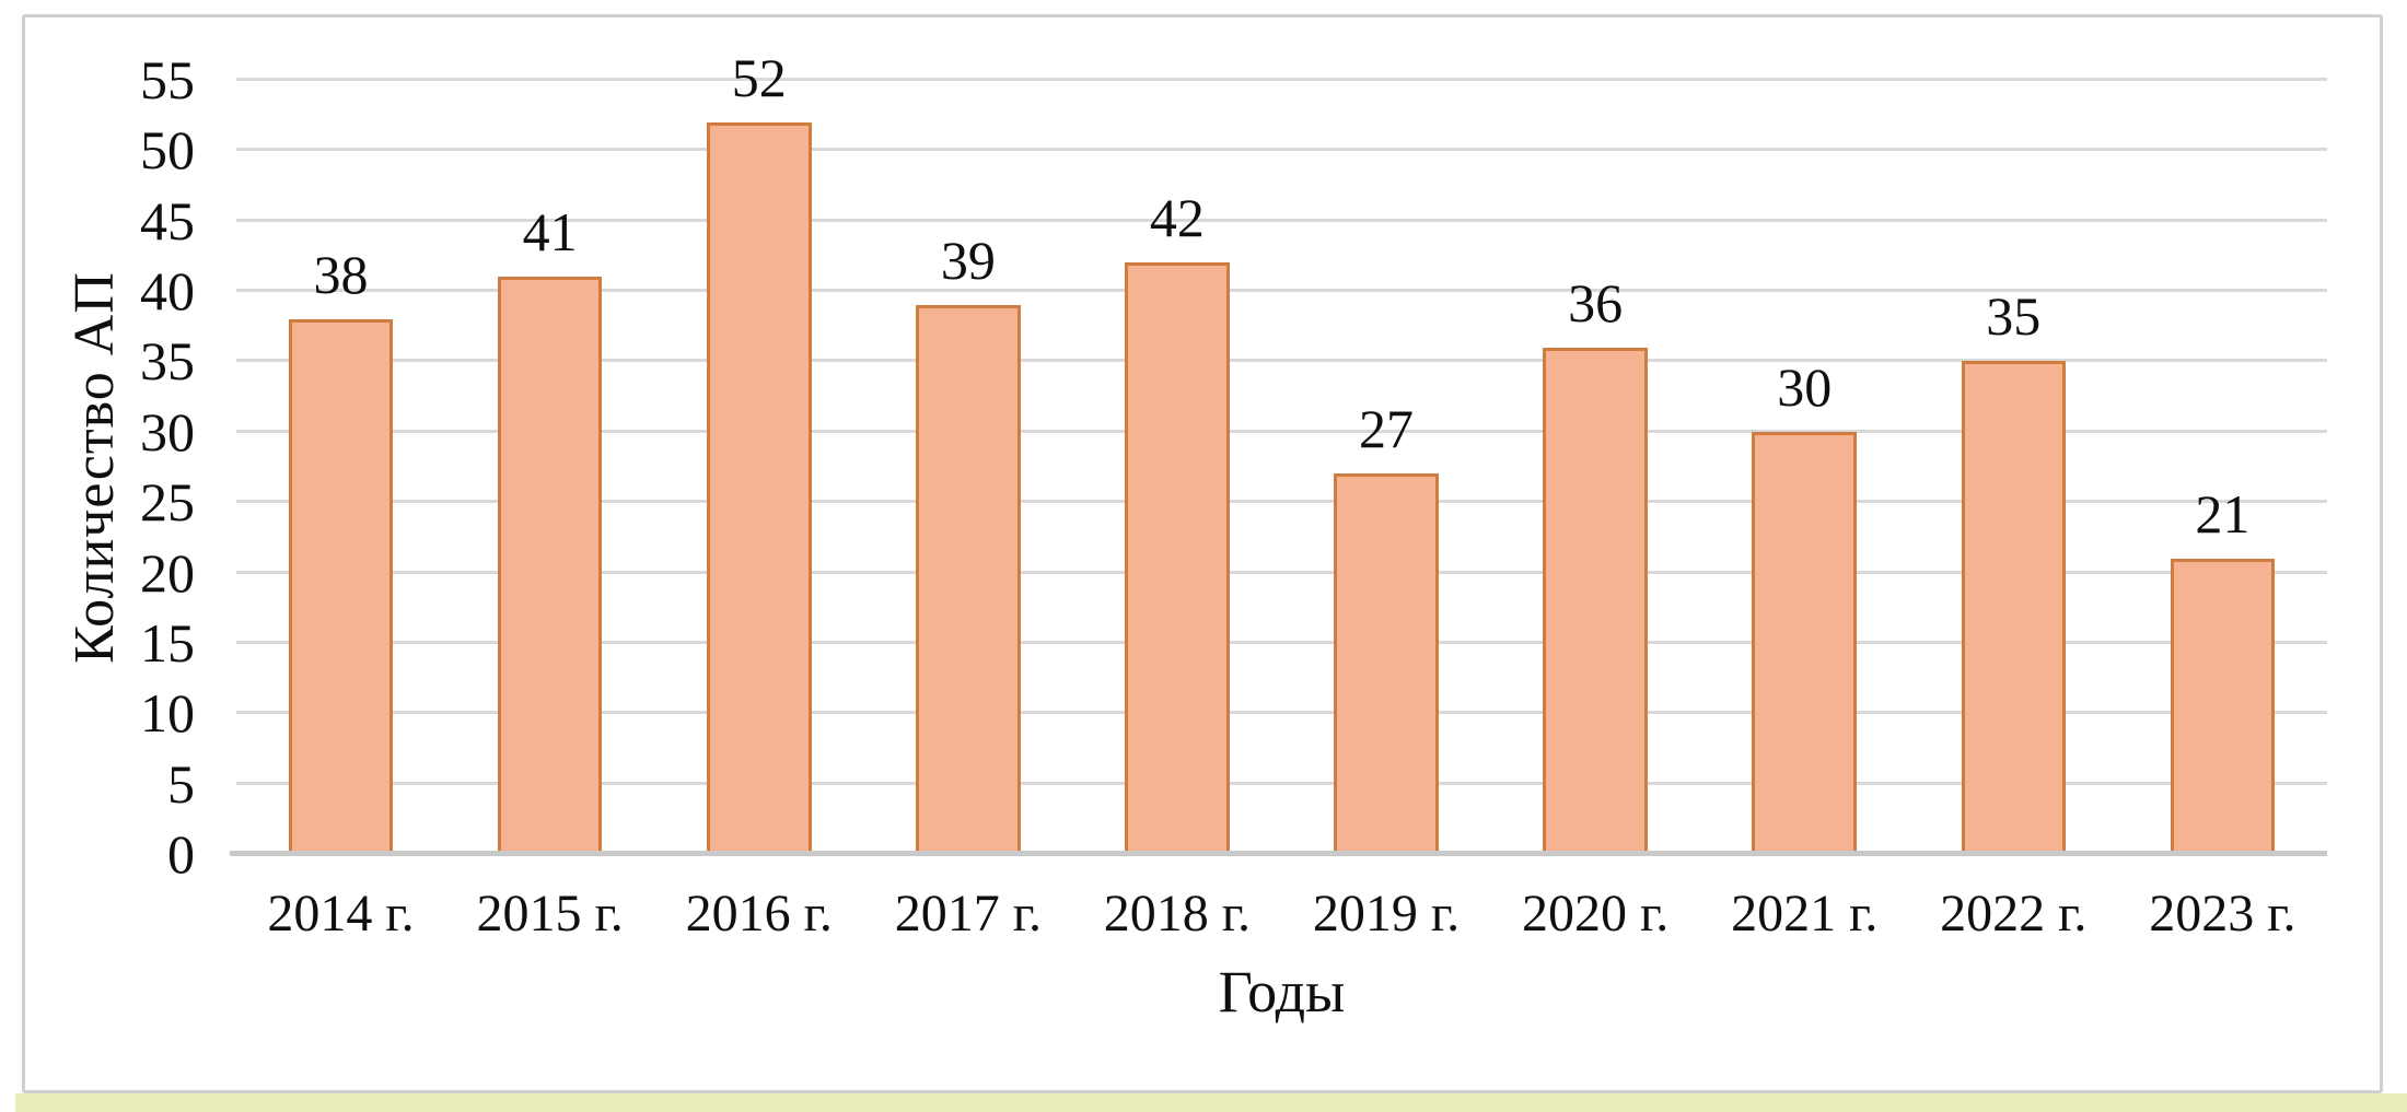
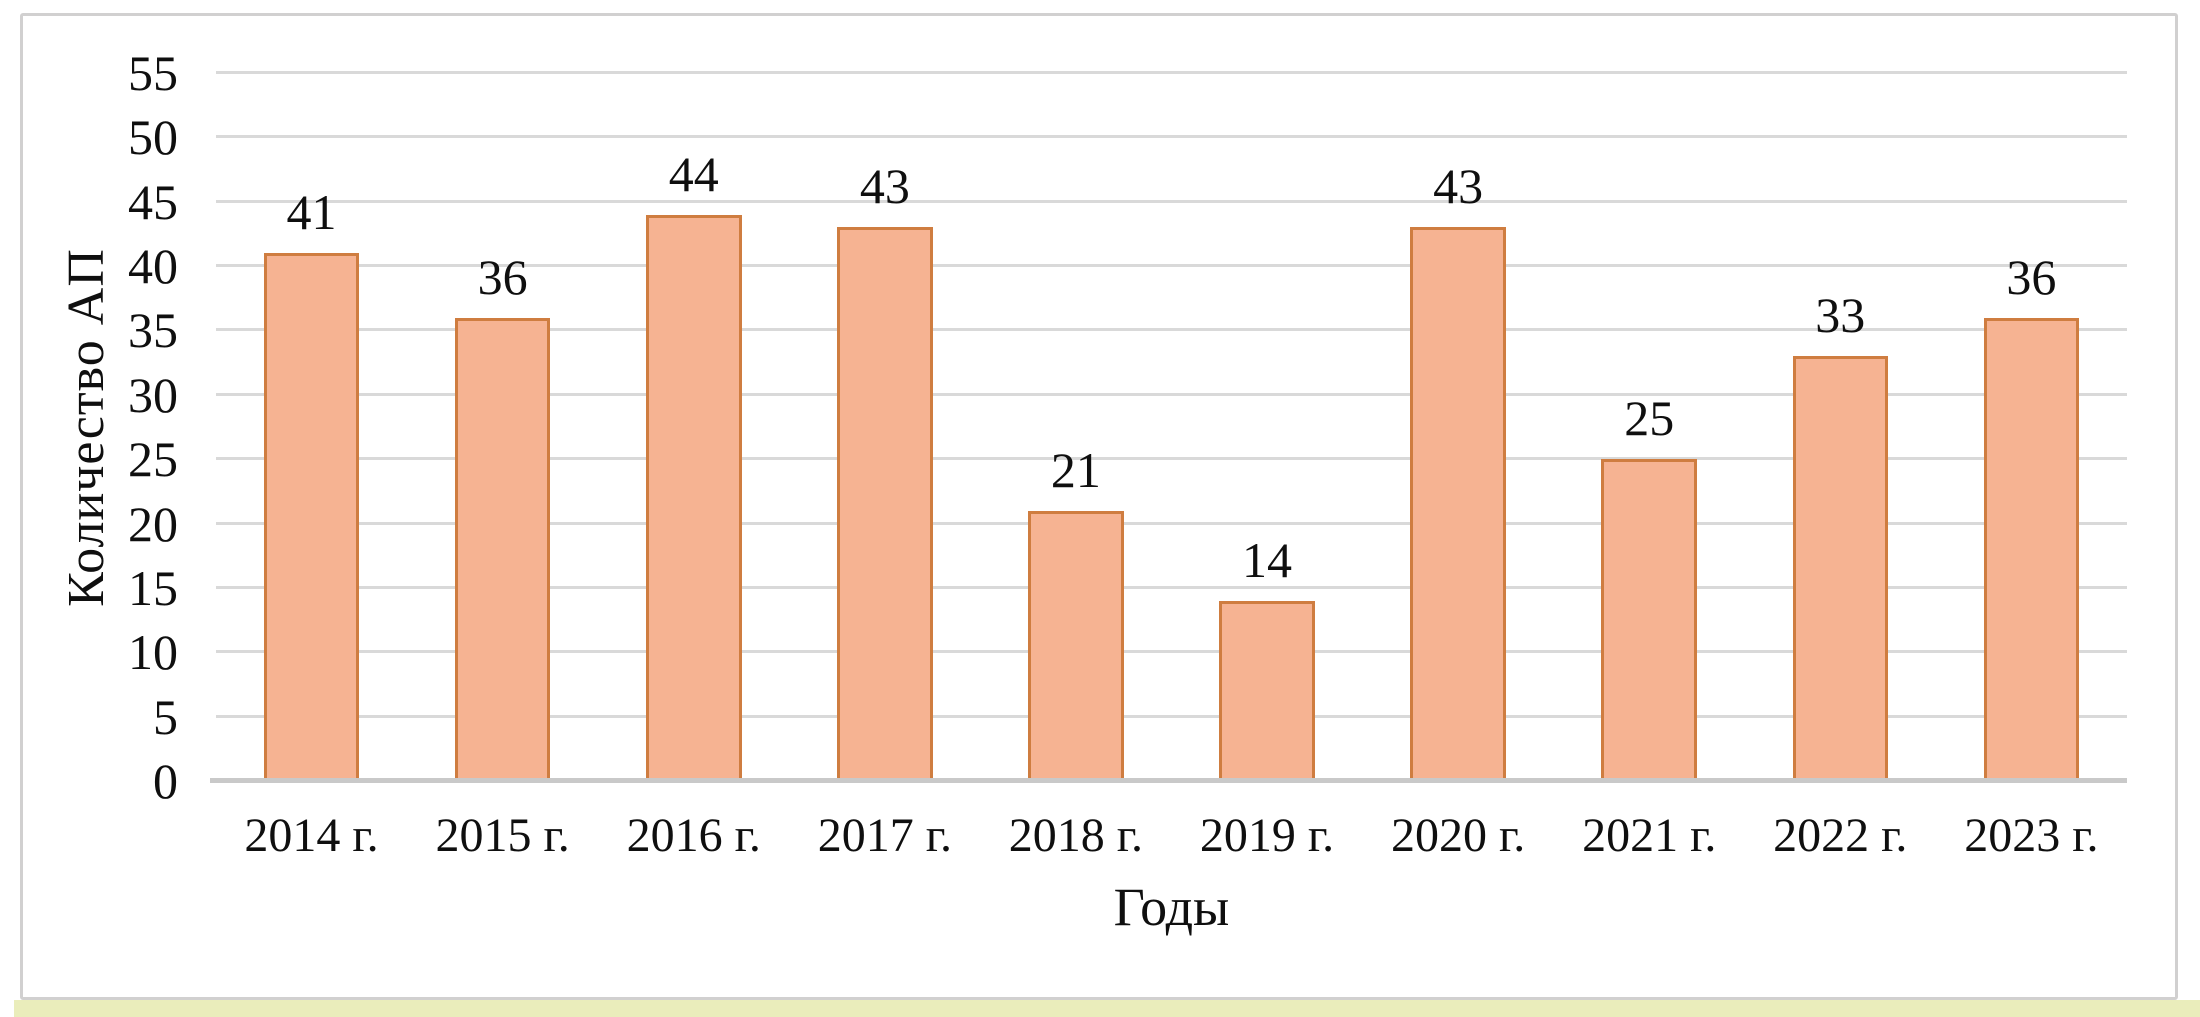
2014 г.: 38 -> 41
2015 г.: 41 -> 36
2016 г.: 52 -> 44
2017 г.: 39 -> 43
2018 г.: 42 -> 21
2019 г.: 27 -> 14
2020 г.: 36 -> 43
2021 г.: 30 -> 25
2022 г.: 35 -> 33
2023 г.: 21 -> 36
